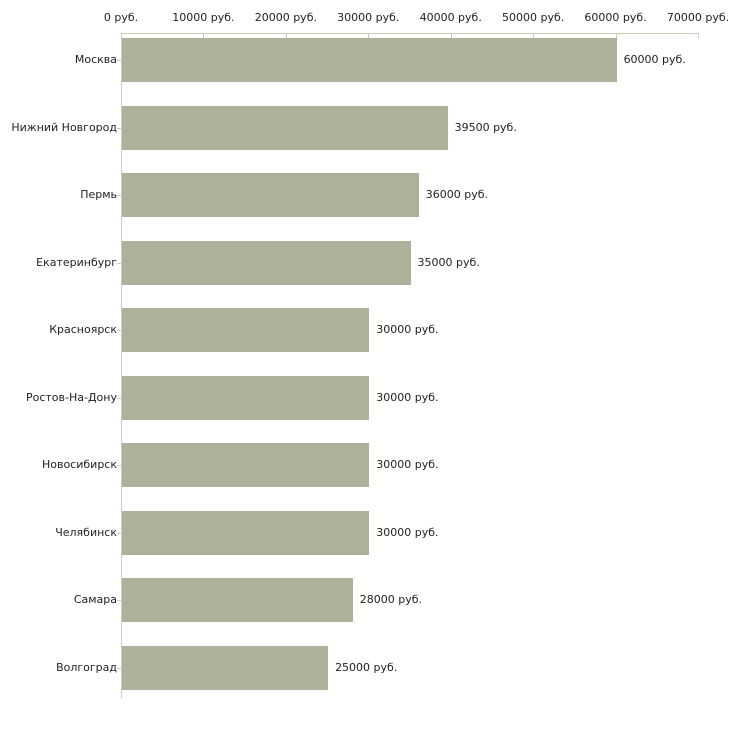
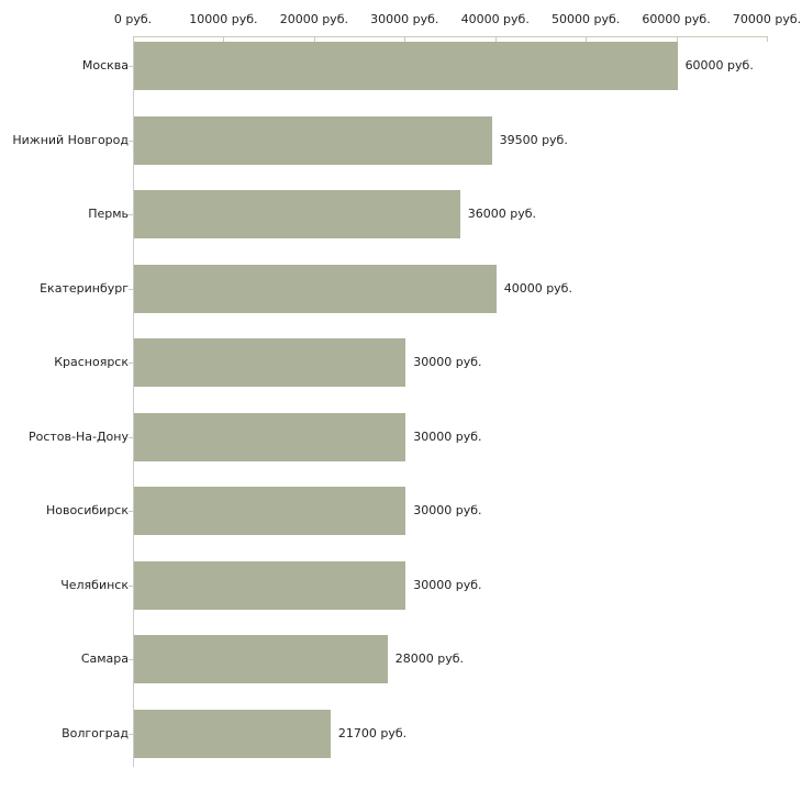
Екатеринбург: 35000 -> 40000
Волгоград: 25000 -> 21700
